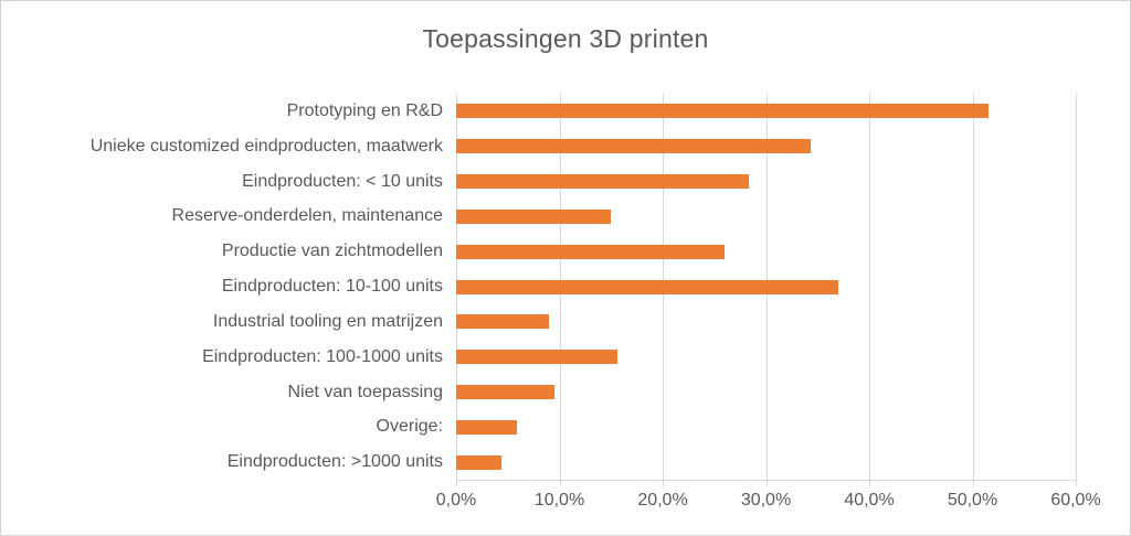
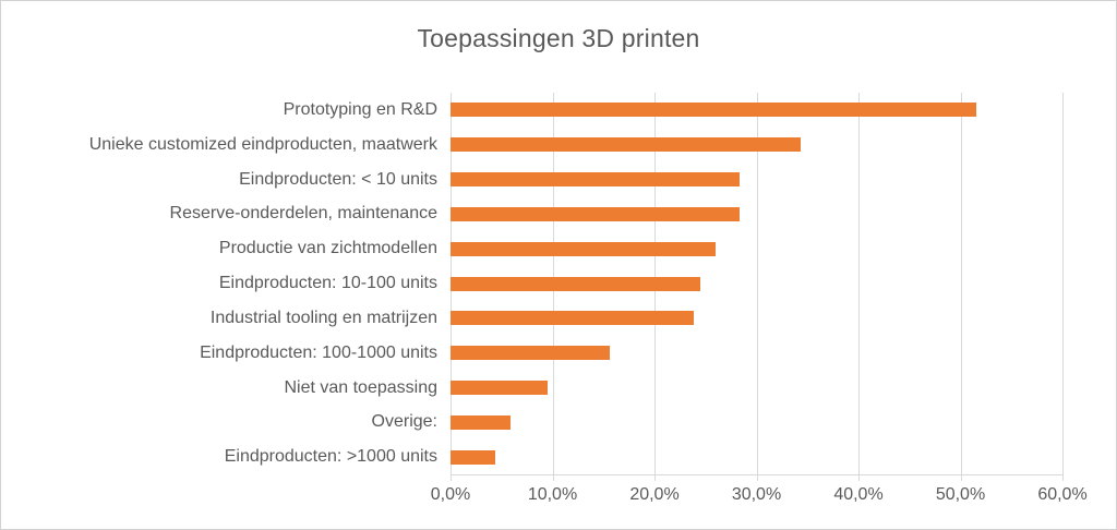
Reserve-onderdelen, maintenance: 15% -> 28%
Eindproducten: 10-100 units: 37% -> 24%
Industrial tooling en matrijzen: 9% -> 24%
